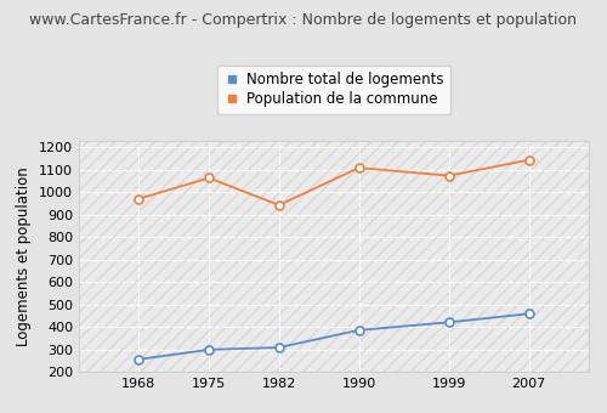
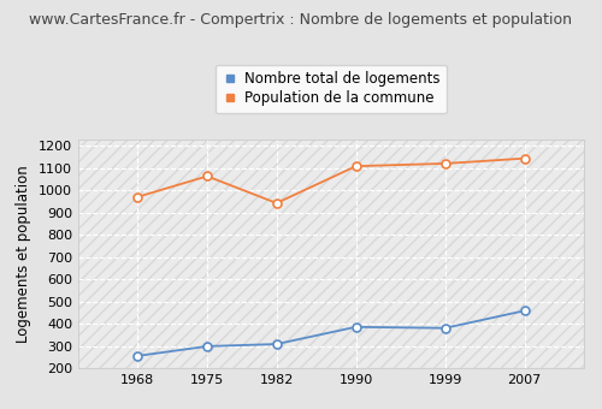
Nombre total de logements/1999: 420 -> 380
Population de la commune/1999: 1070 -> 1120
